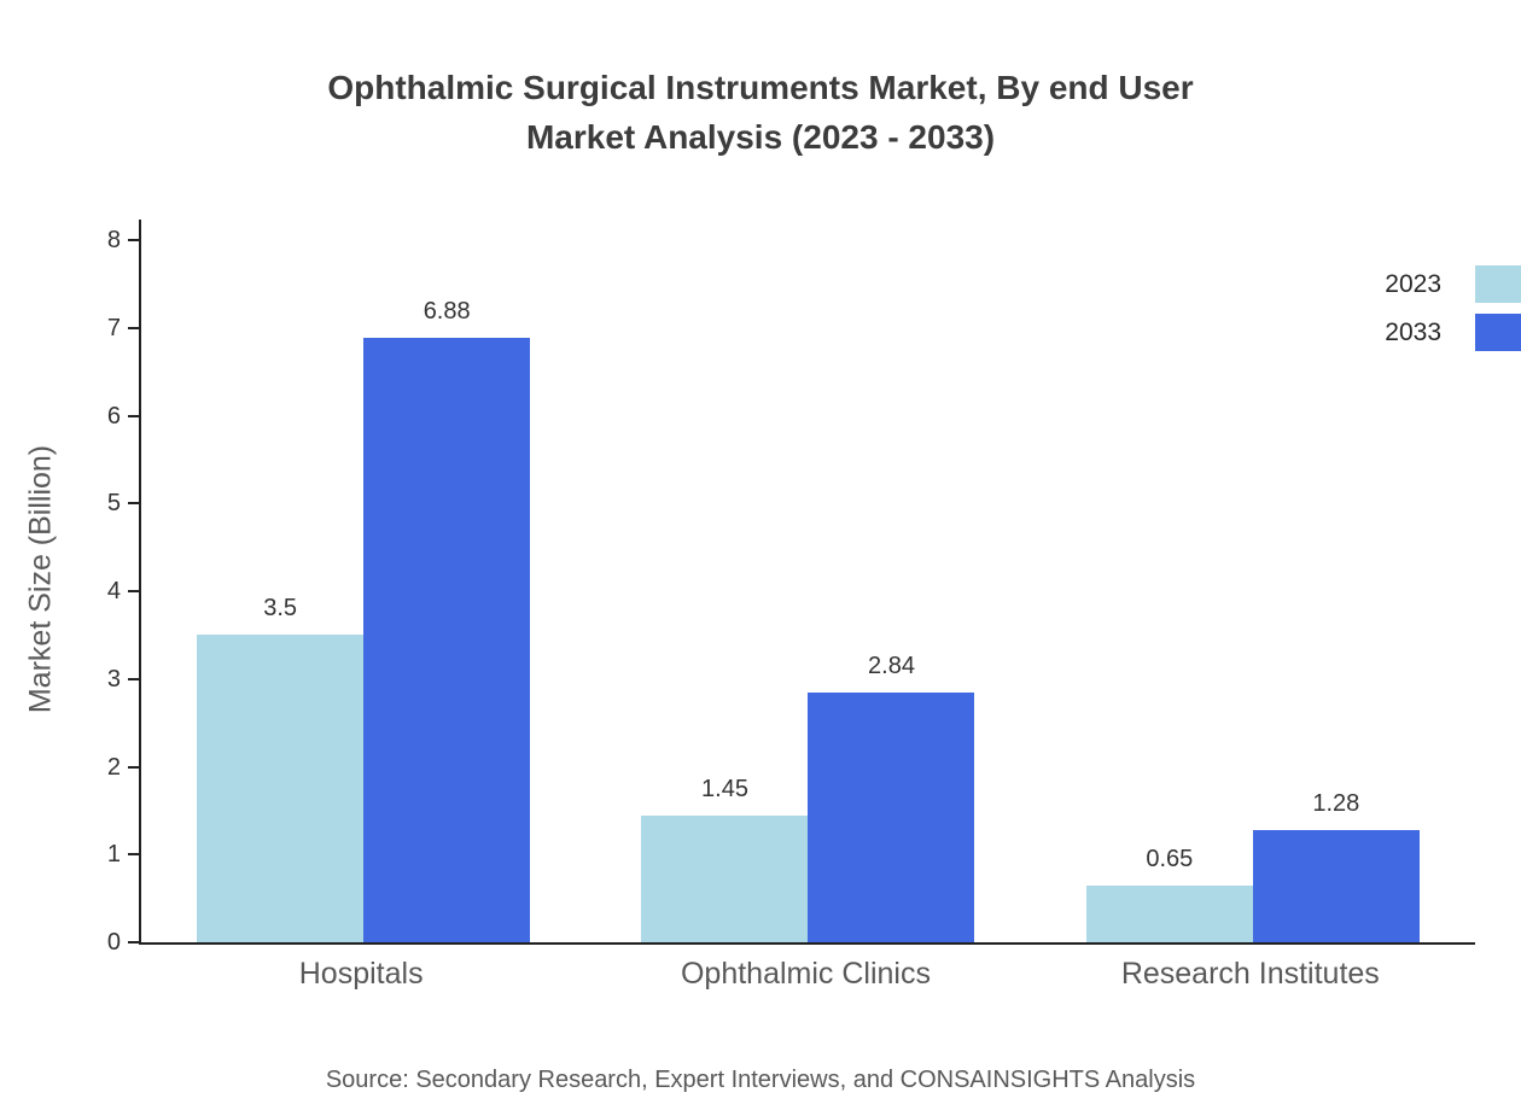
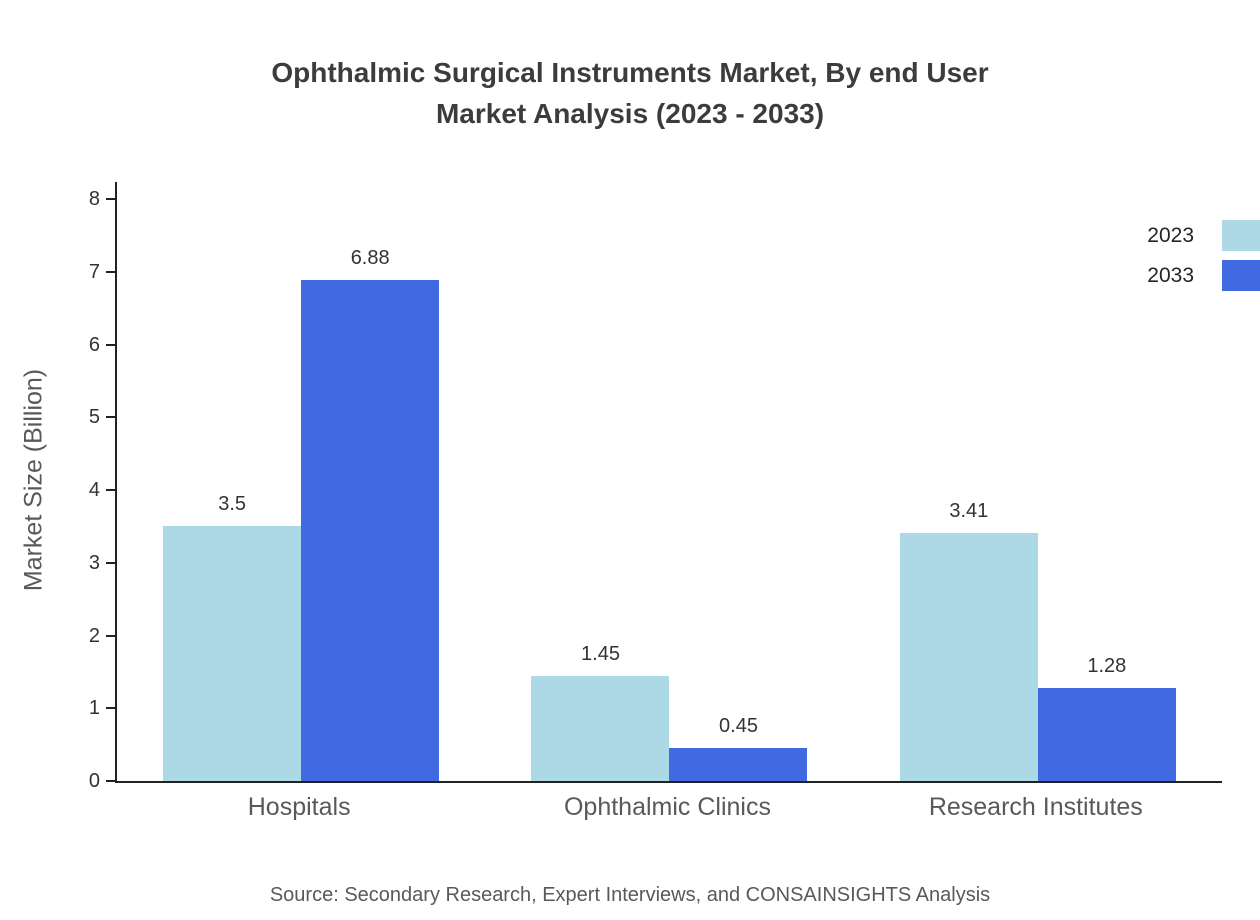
2033/Ophthalmic Clinics: 2.84 -> 0.45
2023/Research Institutes: 0.65 -> 3.41
